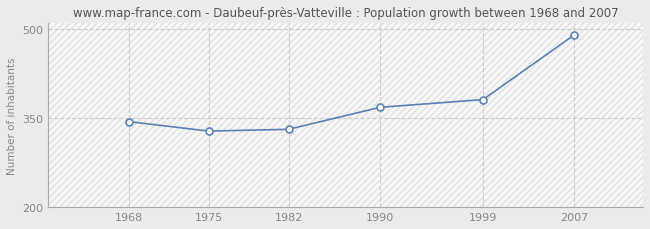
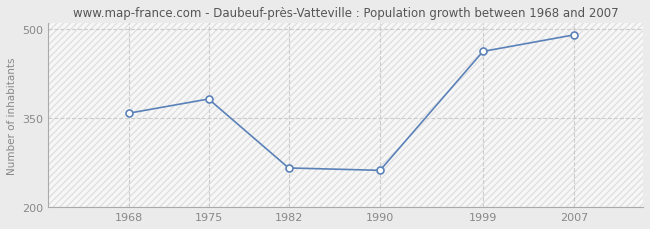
1968: 344 -> 358
1975: 328 -> 382
1982: 331 -> 266
1990: 368 -> 262
1999: 381 -> 462
